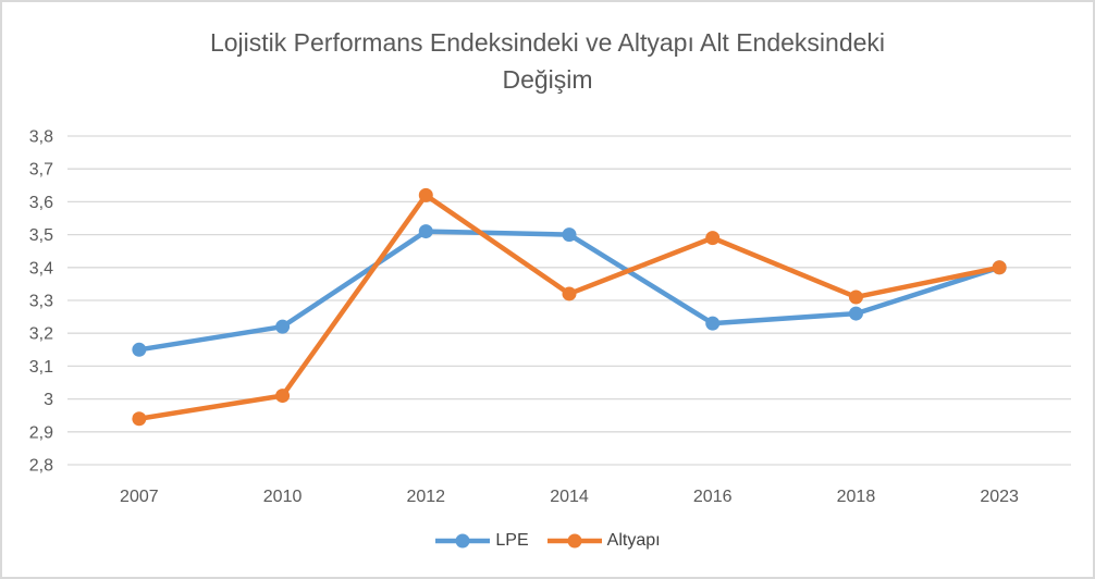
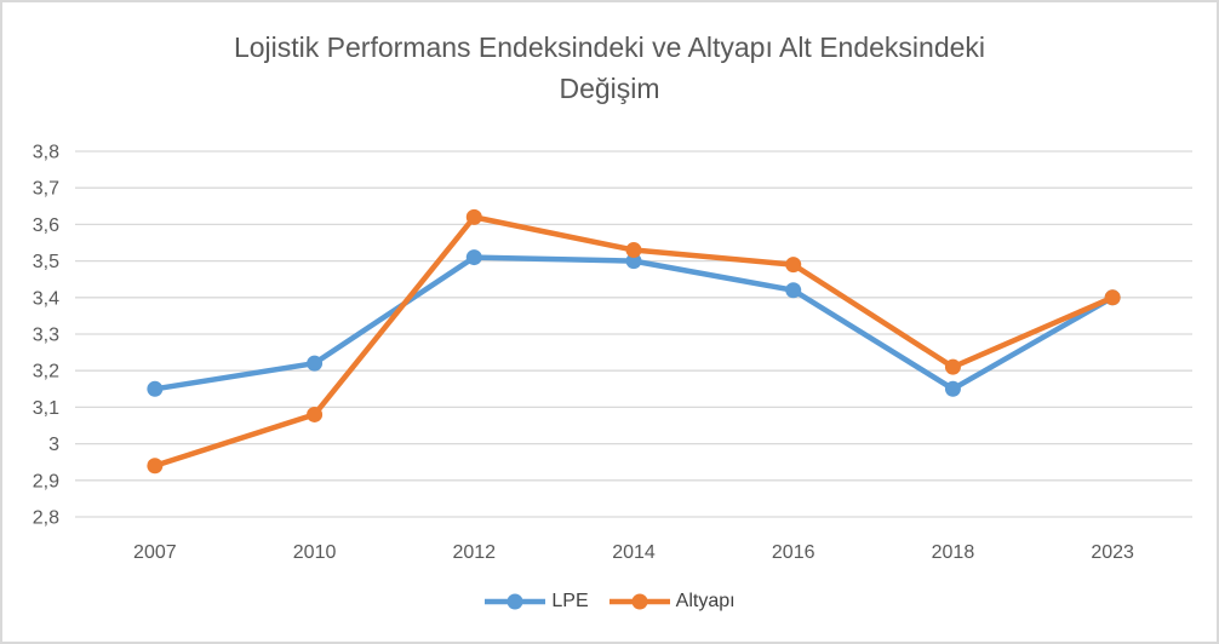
Altyapı/2010: 3,01 -> 3,08
Altyapı/2014: 3,32 -> 3,53
LPE/2016: 3,23 -> 3,42
LPE/2018: 3,26 -> 3,15
Altyapı/2018: 3,31 -> 3,21
